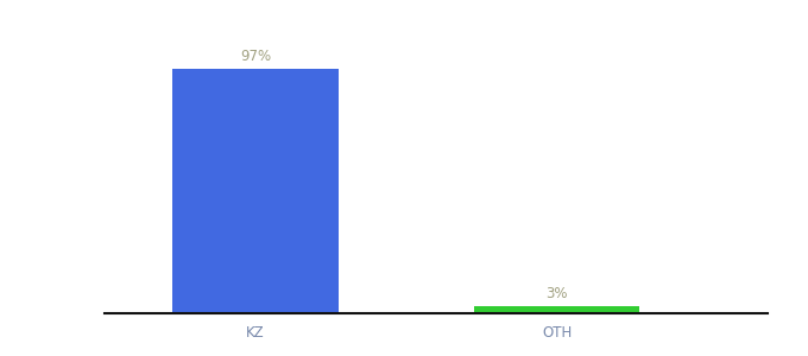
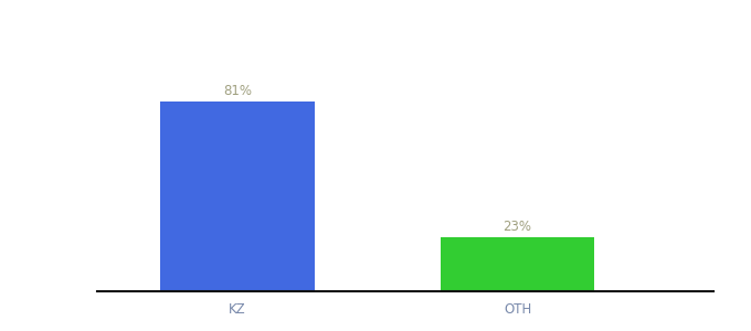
KZ: 97% -> 81%
OTH: 3% -> 23%
